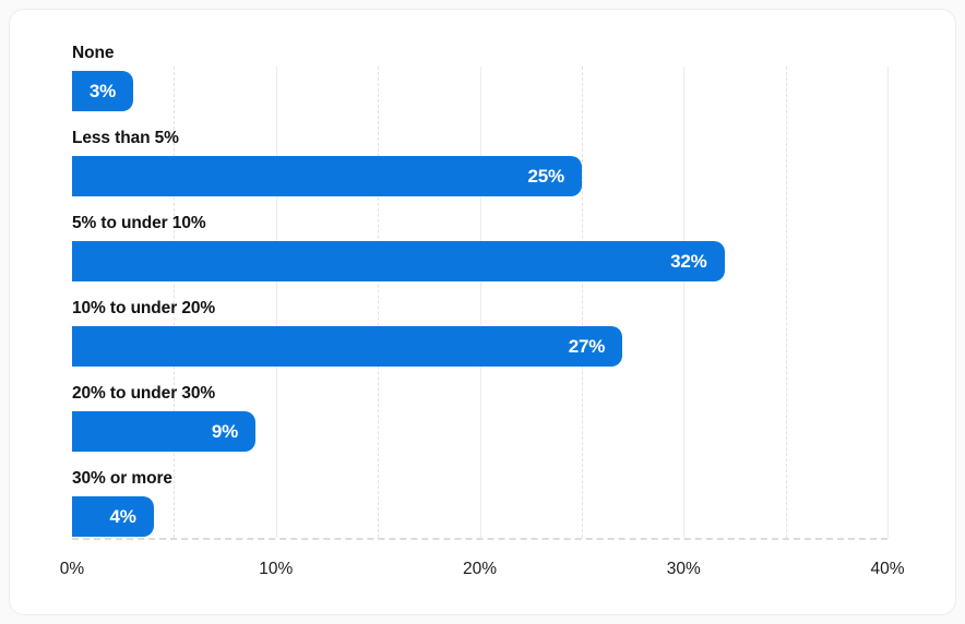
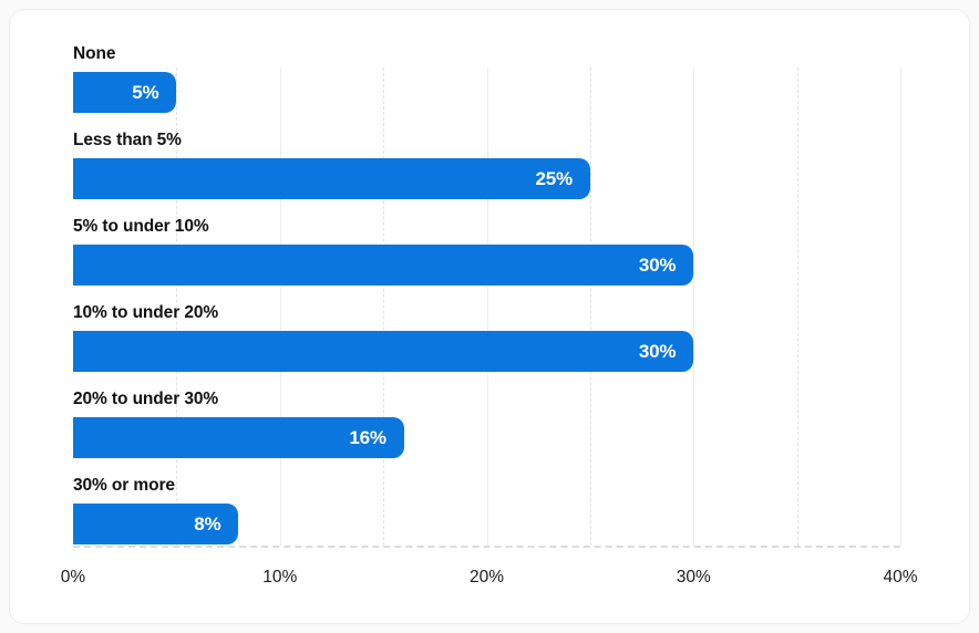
None: 3% -> 5%
5% to under 10%: 32% -> 30%
10% to under 20%: 27% -> 30%
20% to under 30%: 9% -> 16%
30% or more: 4% -> 8%
